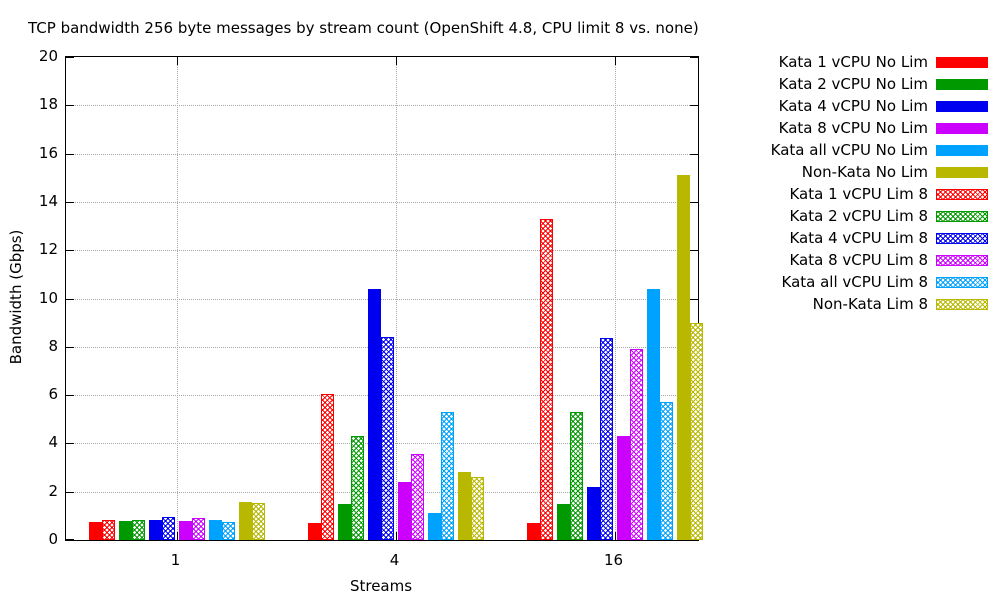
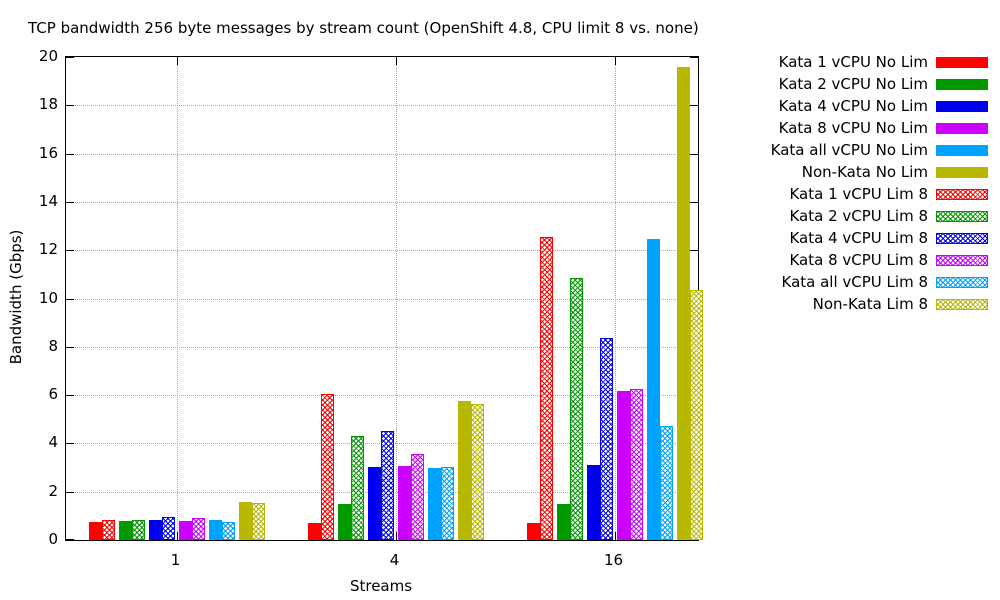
Kata 4 vCPU No Lim/4: 10.4 -> 3.0
Kata 8 vCPU No Lim/4: 2.4 -> 3.1
Kata all vCPU No Lim/4: 1.1 -> 3.0
Non-Kata No Lim/4: 2.8 -> 5.8
Kata 4 vCPU Lim 8/4: 8.4 -> 4.5
Kata all vCPU Lim 8/4: 5.3 -> 3.0
Non-Kata Lim 8/4: 2.6 -> 5.7
Kata 4 vCPU No Lim/16: 2.2 -> 3.1
Kata 8 vCPU No Lim/16: 4.3 -> 6.2
Kata all vCPU No Lim/16: 10.4 -> 12.4
Non-Kata No Lim/16: 15.1 -> 19.6
Kata 1 vCPU Lim 8/16: 13.3 -> 12.6
Kata 2 vCPU Lim 8/16: 5.3 -> 10.8
Kata 8 vCPU Lim 8/16: 7.9 -> 6.2
Kata all vCPU Lim 8/16: 5.7 -> 4.7
Non-Kata Lim 8/16: 9.0 -> 10.3
